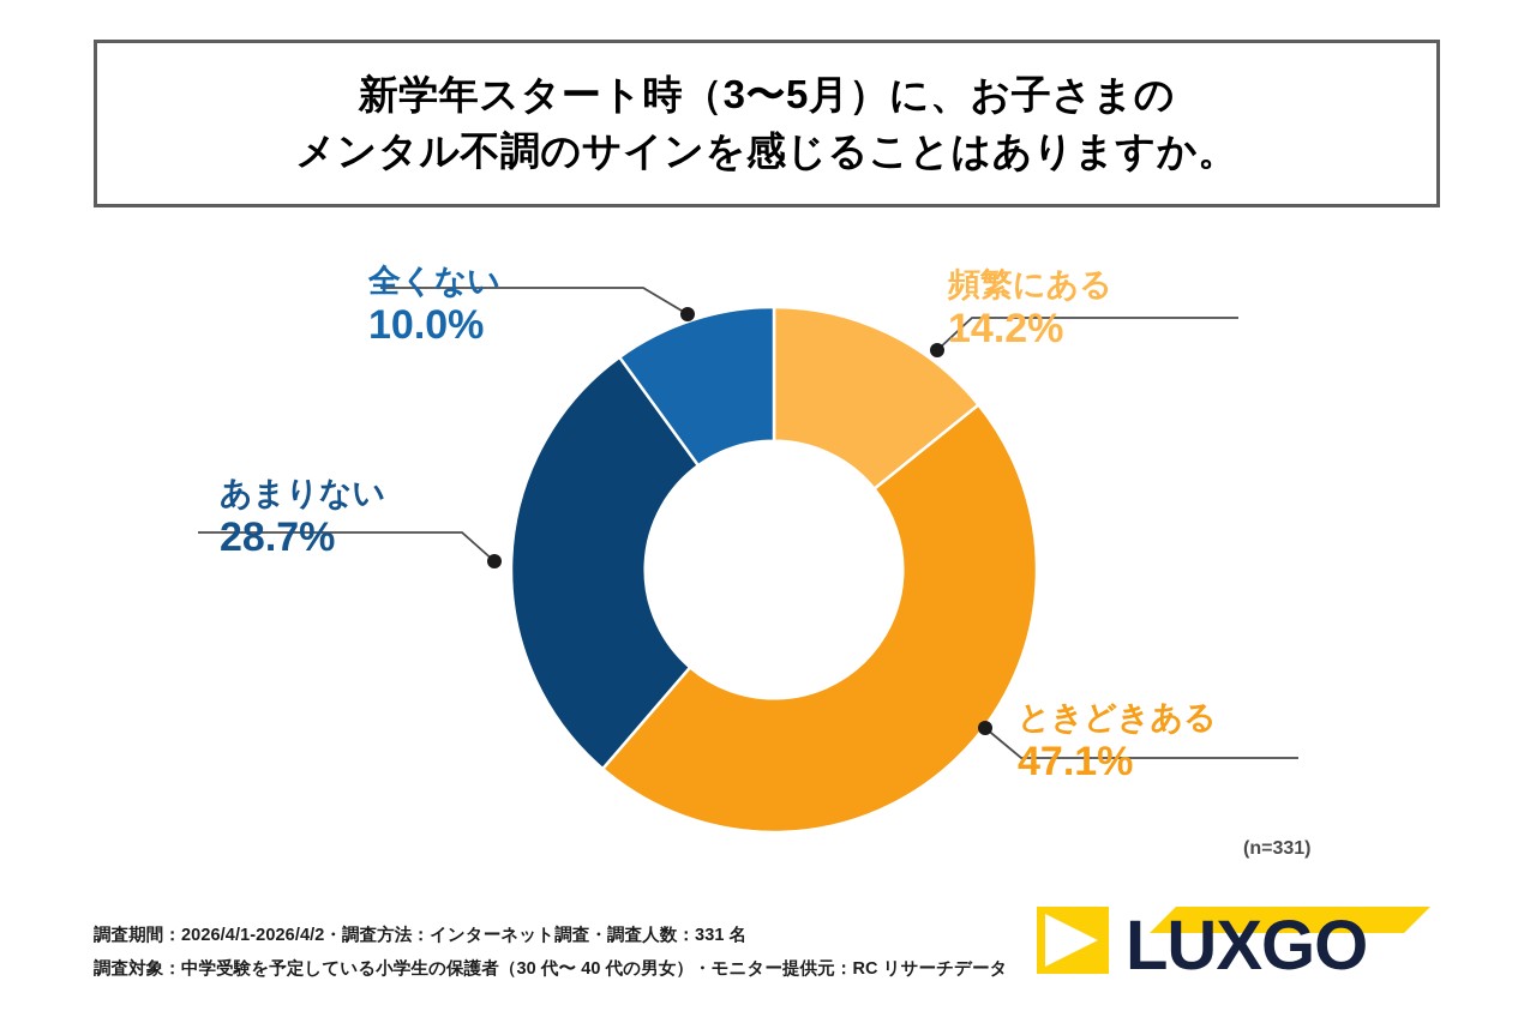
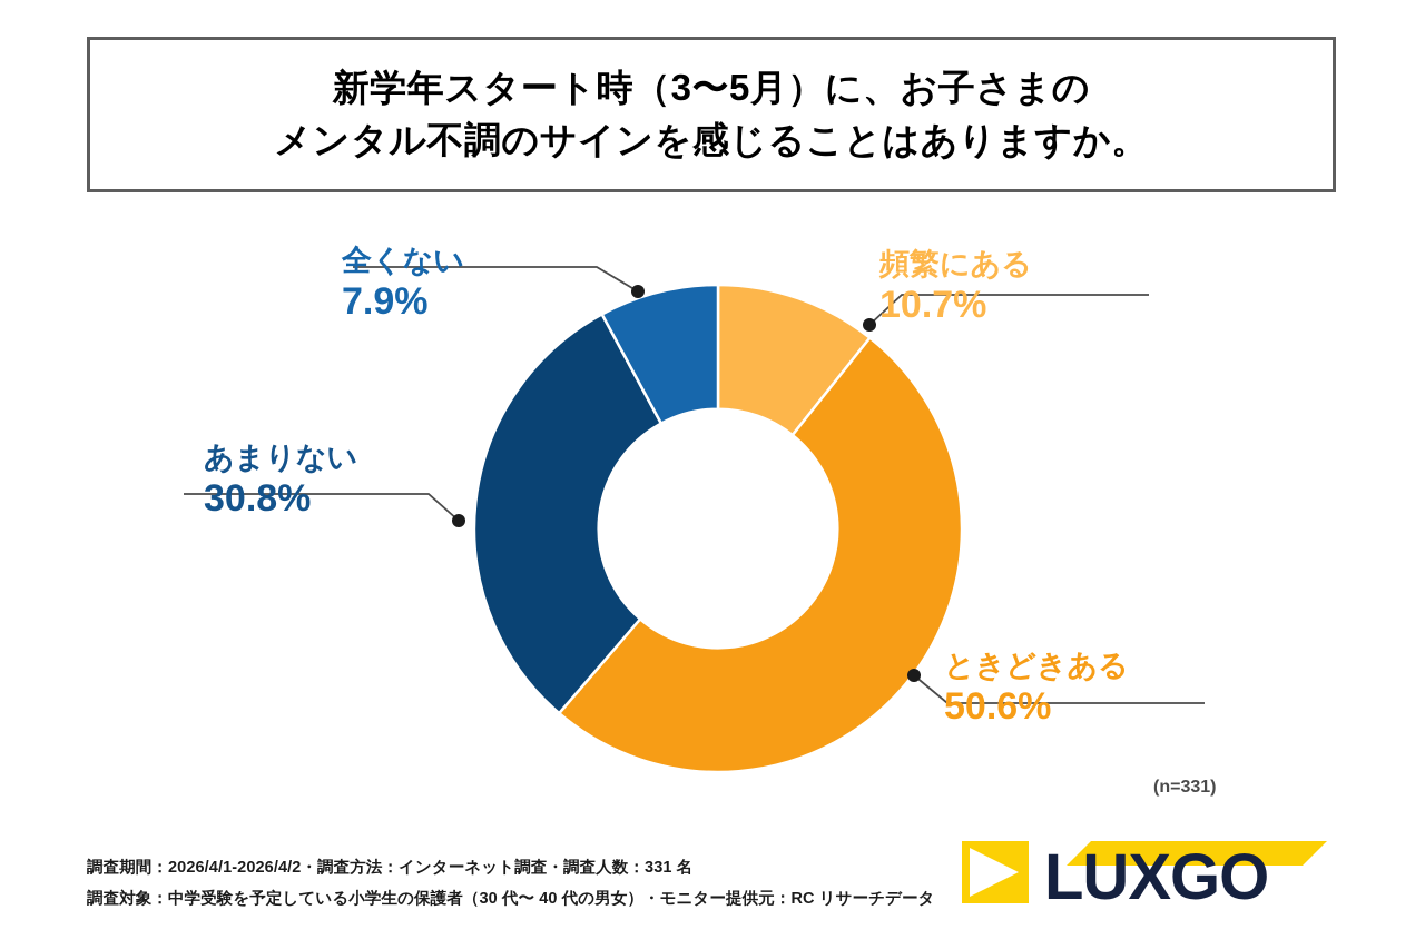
頻繁にある: 14.2% -> 10.7%
ときどきある: 47.1% -> 50.6%
あまりない: 28.7% -> 30.8%
全くない: 10.0% -> 7.9%
